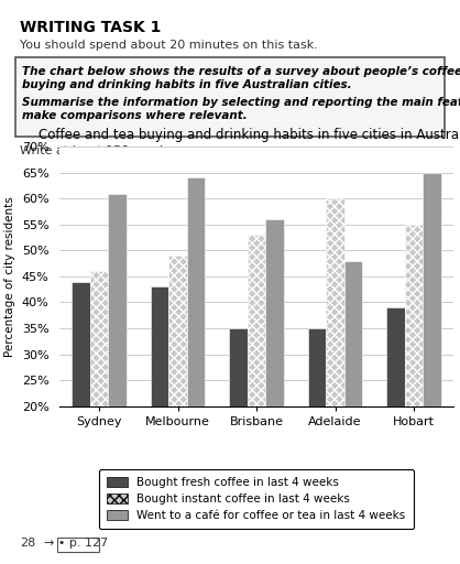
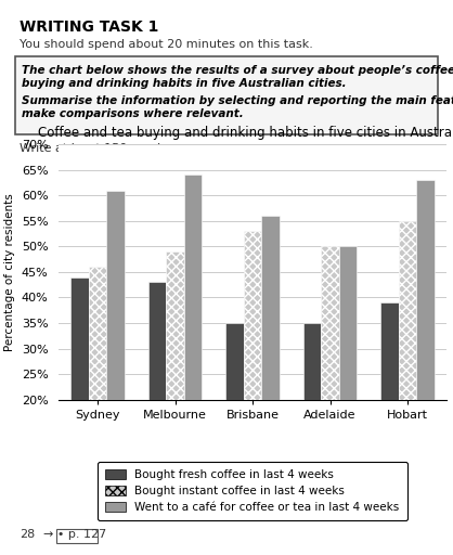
Bought instant coffee in last 4 weeks/Adelaide: 60% -> 50%
Went to a café for coffee or tea in last 4 weeks/Adelaide: 48% -> 50%
Went to a café for coffee or tea in last 4 weeks/Hobart: 65% -> 63%
